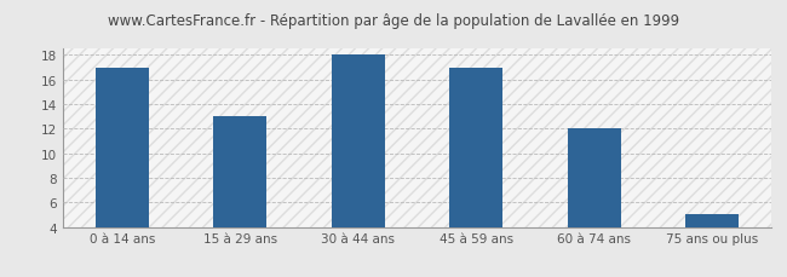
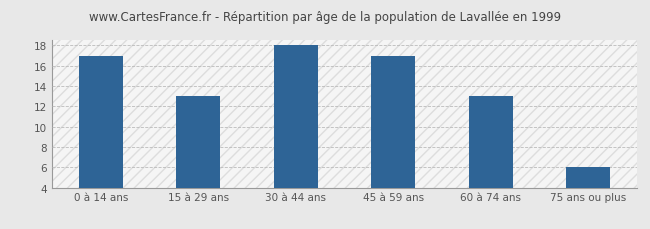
60 à 74 ans: 12 -> 13
75 ans ou plus: 5 -> 6
